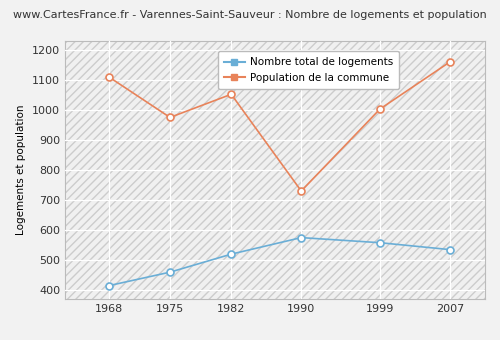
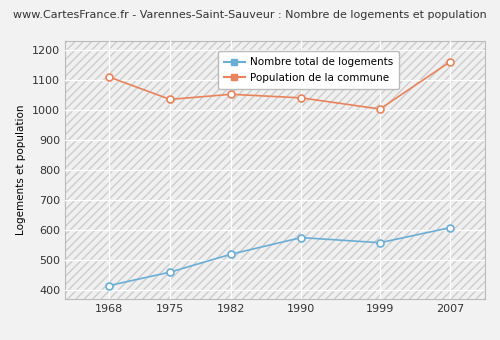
Population de la commune/1975: 975 -> 1035
Population de la commune/1990: 730 -> 1040
Nombre total de logements/2007: 535 -> 608
